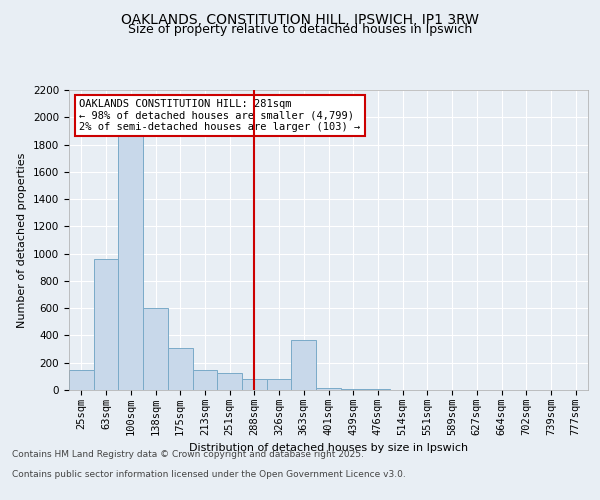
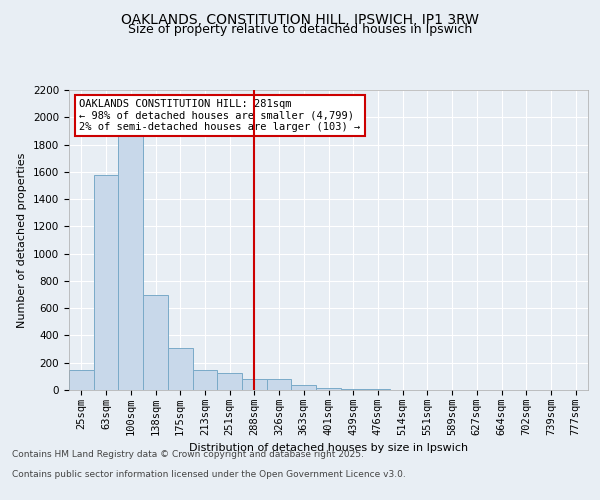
63sqm: 960 -> 1580
138sqm: 600 -> 700
363sqm: 370 -> 40
